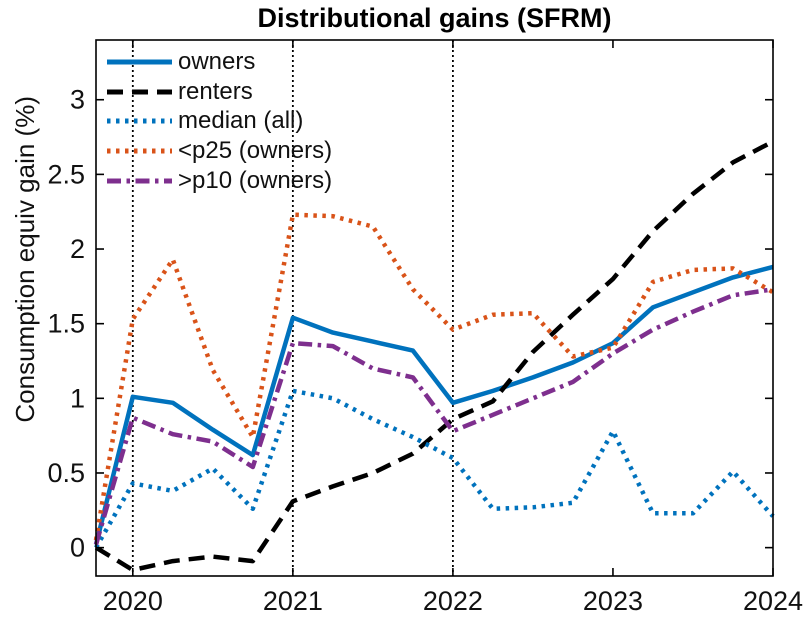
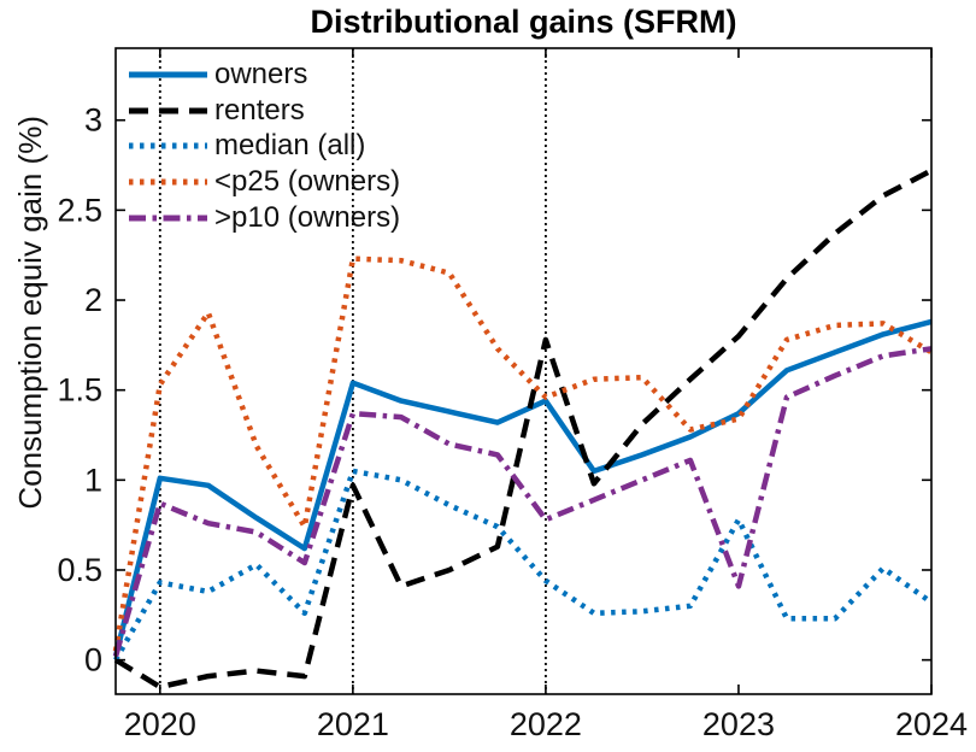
renters/2021: 0.31 -> 0.97
owners/2022: 0.97 -> 1.44
renters/2022: 0.86 -> 1.78
median (all)/2022: 0.60 -> 0.44
>p10 (owners)/2023: 1.30 -> 0.41
median (all)/2024: 0.21 -> 0.32
